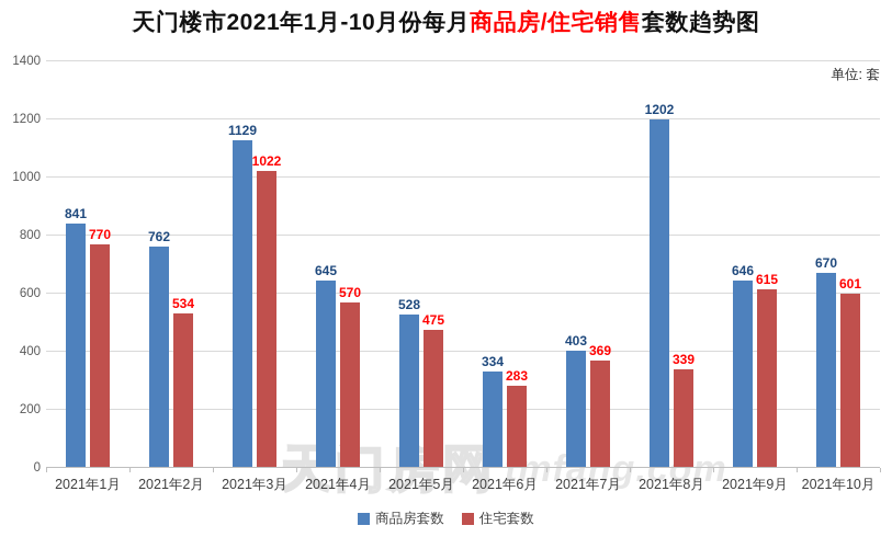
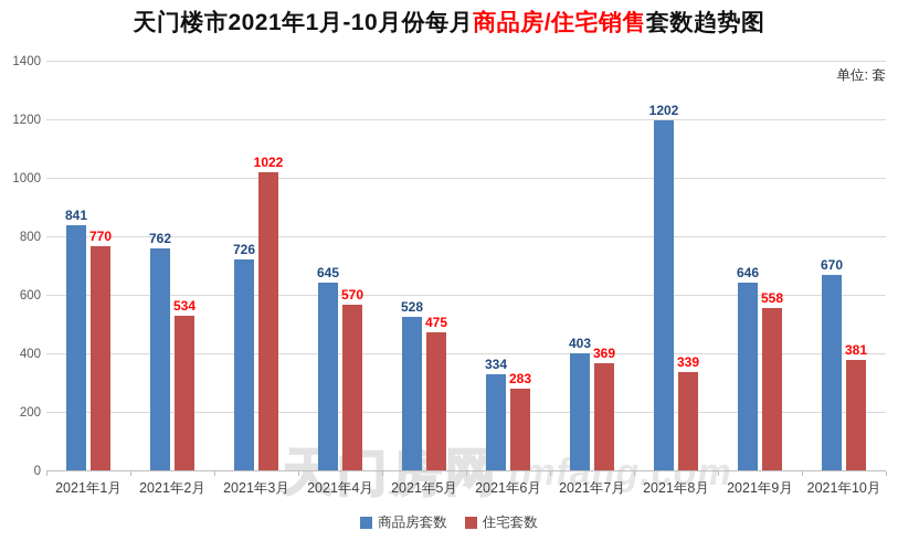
商品房套数/2021年3月: 1129 -> 726
住宅套数/2021年9月: 615 -> 558
住宅套数/2021年10月: 601 -> 381
